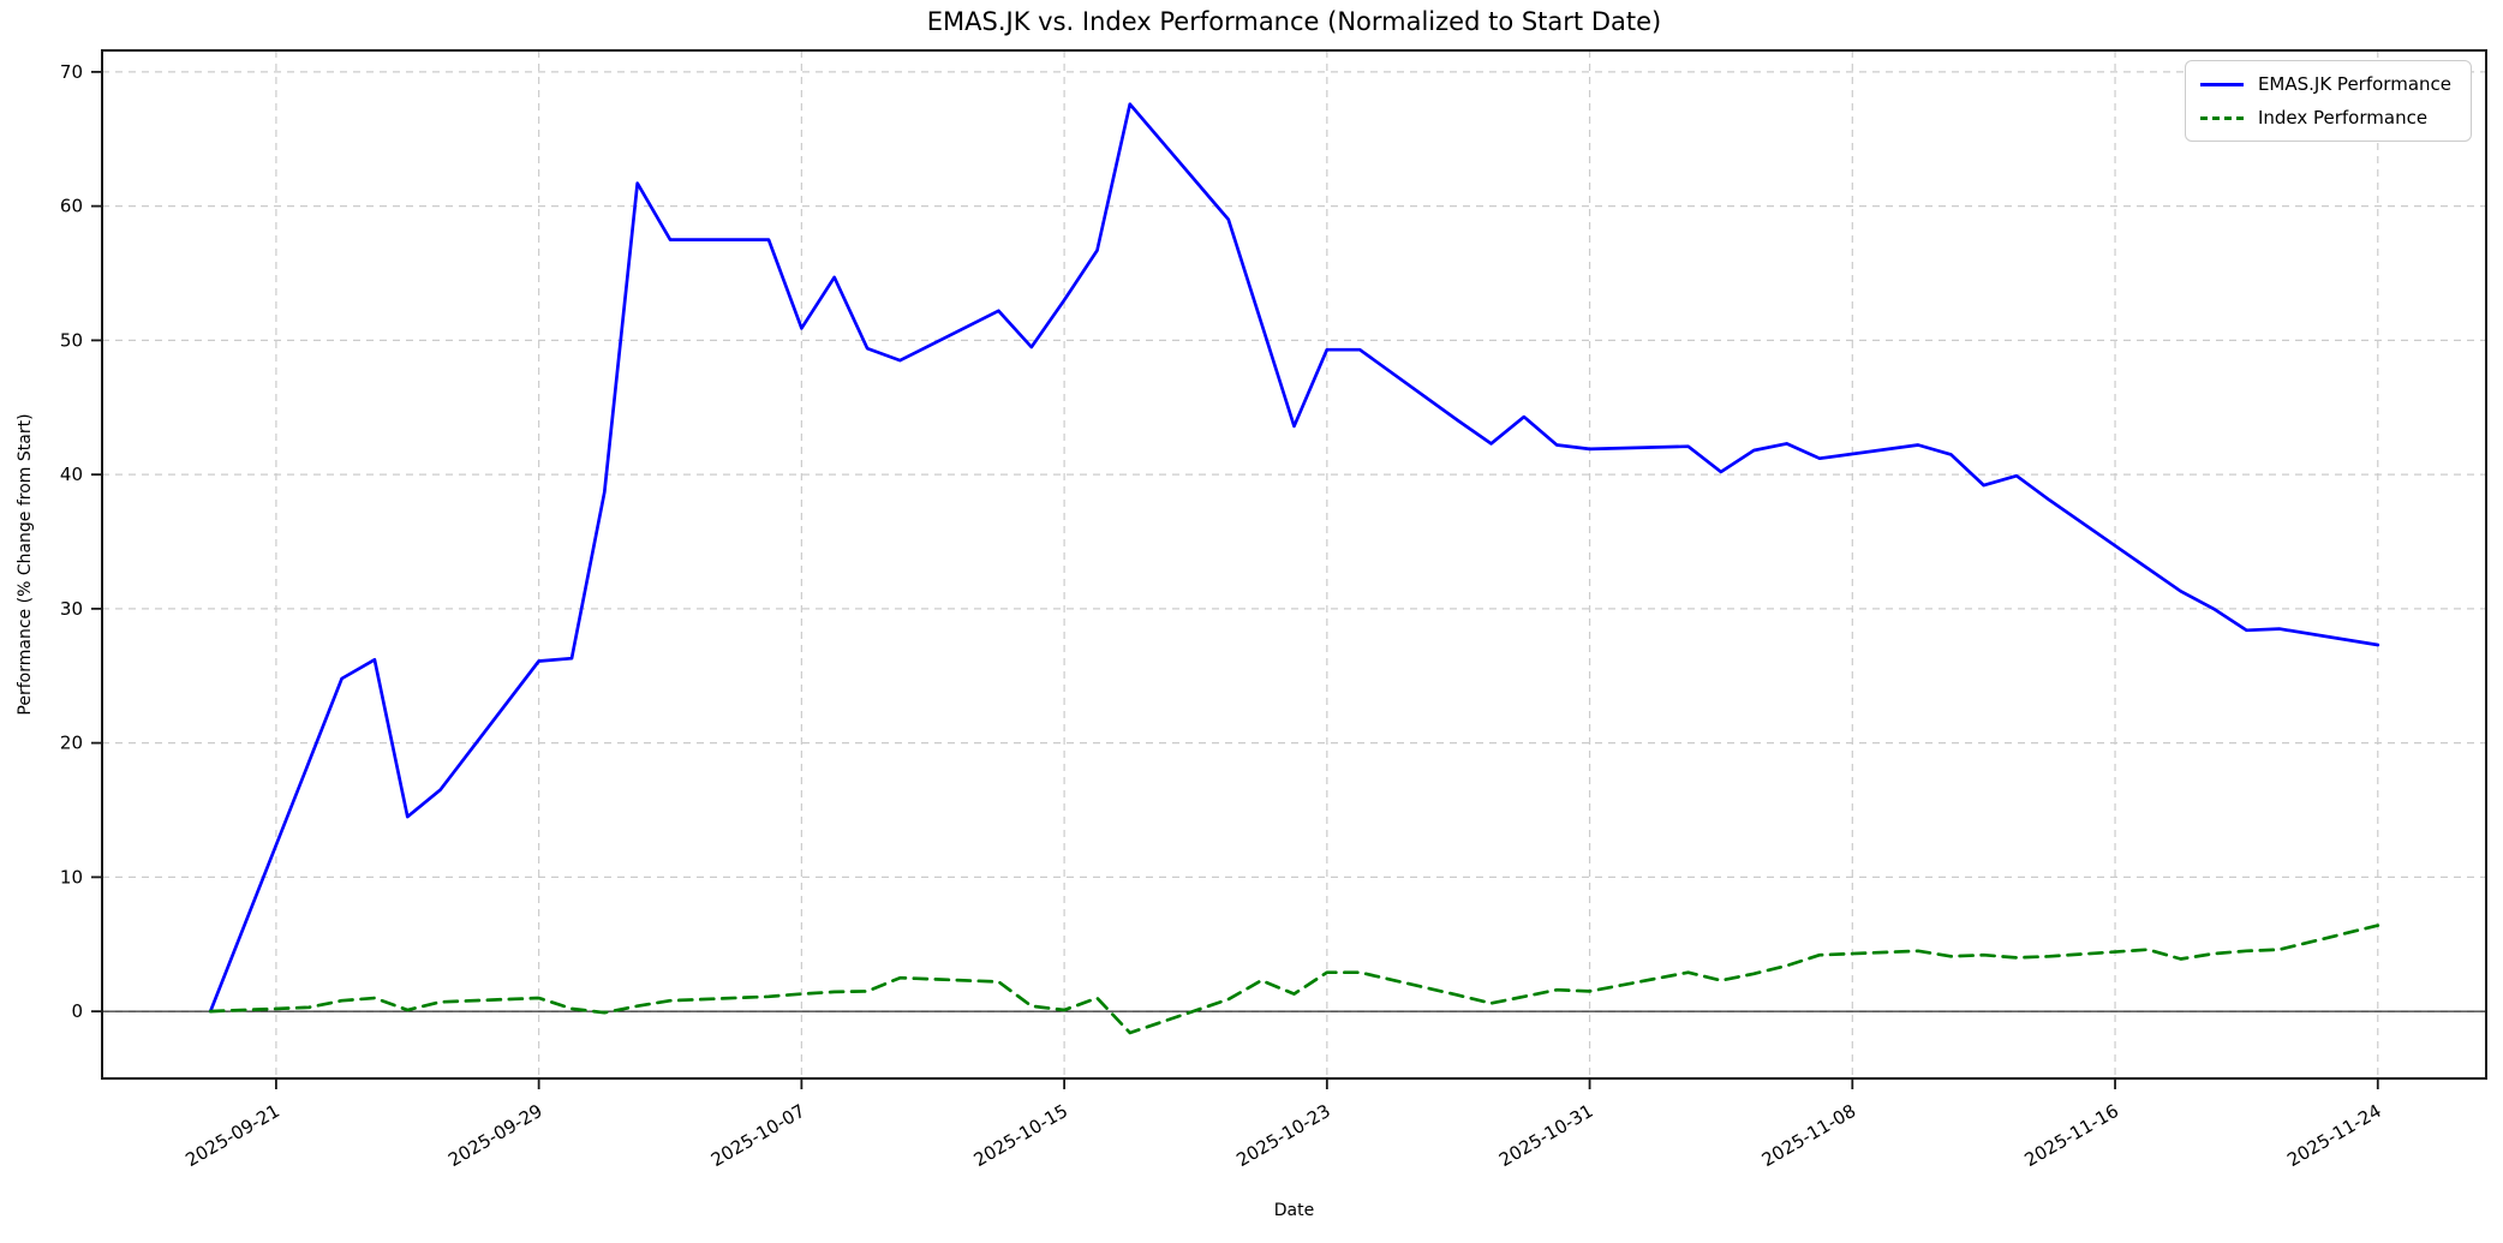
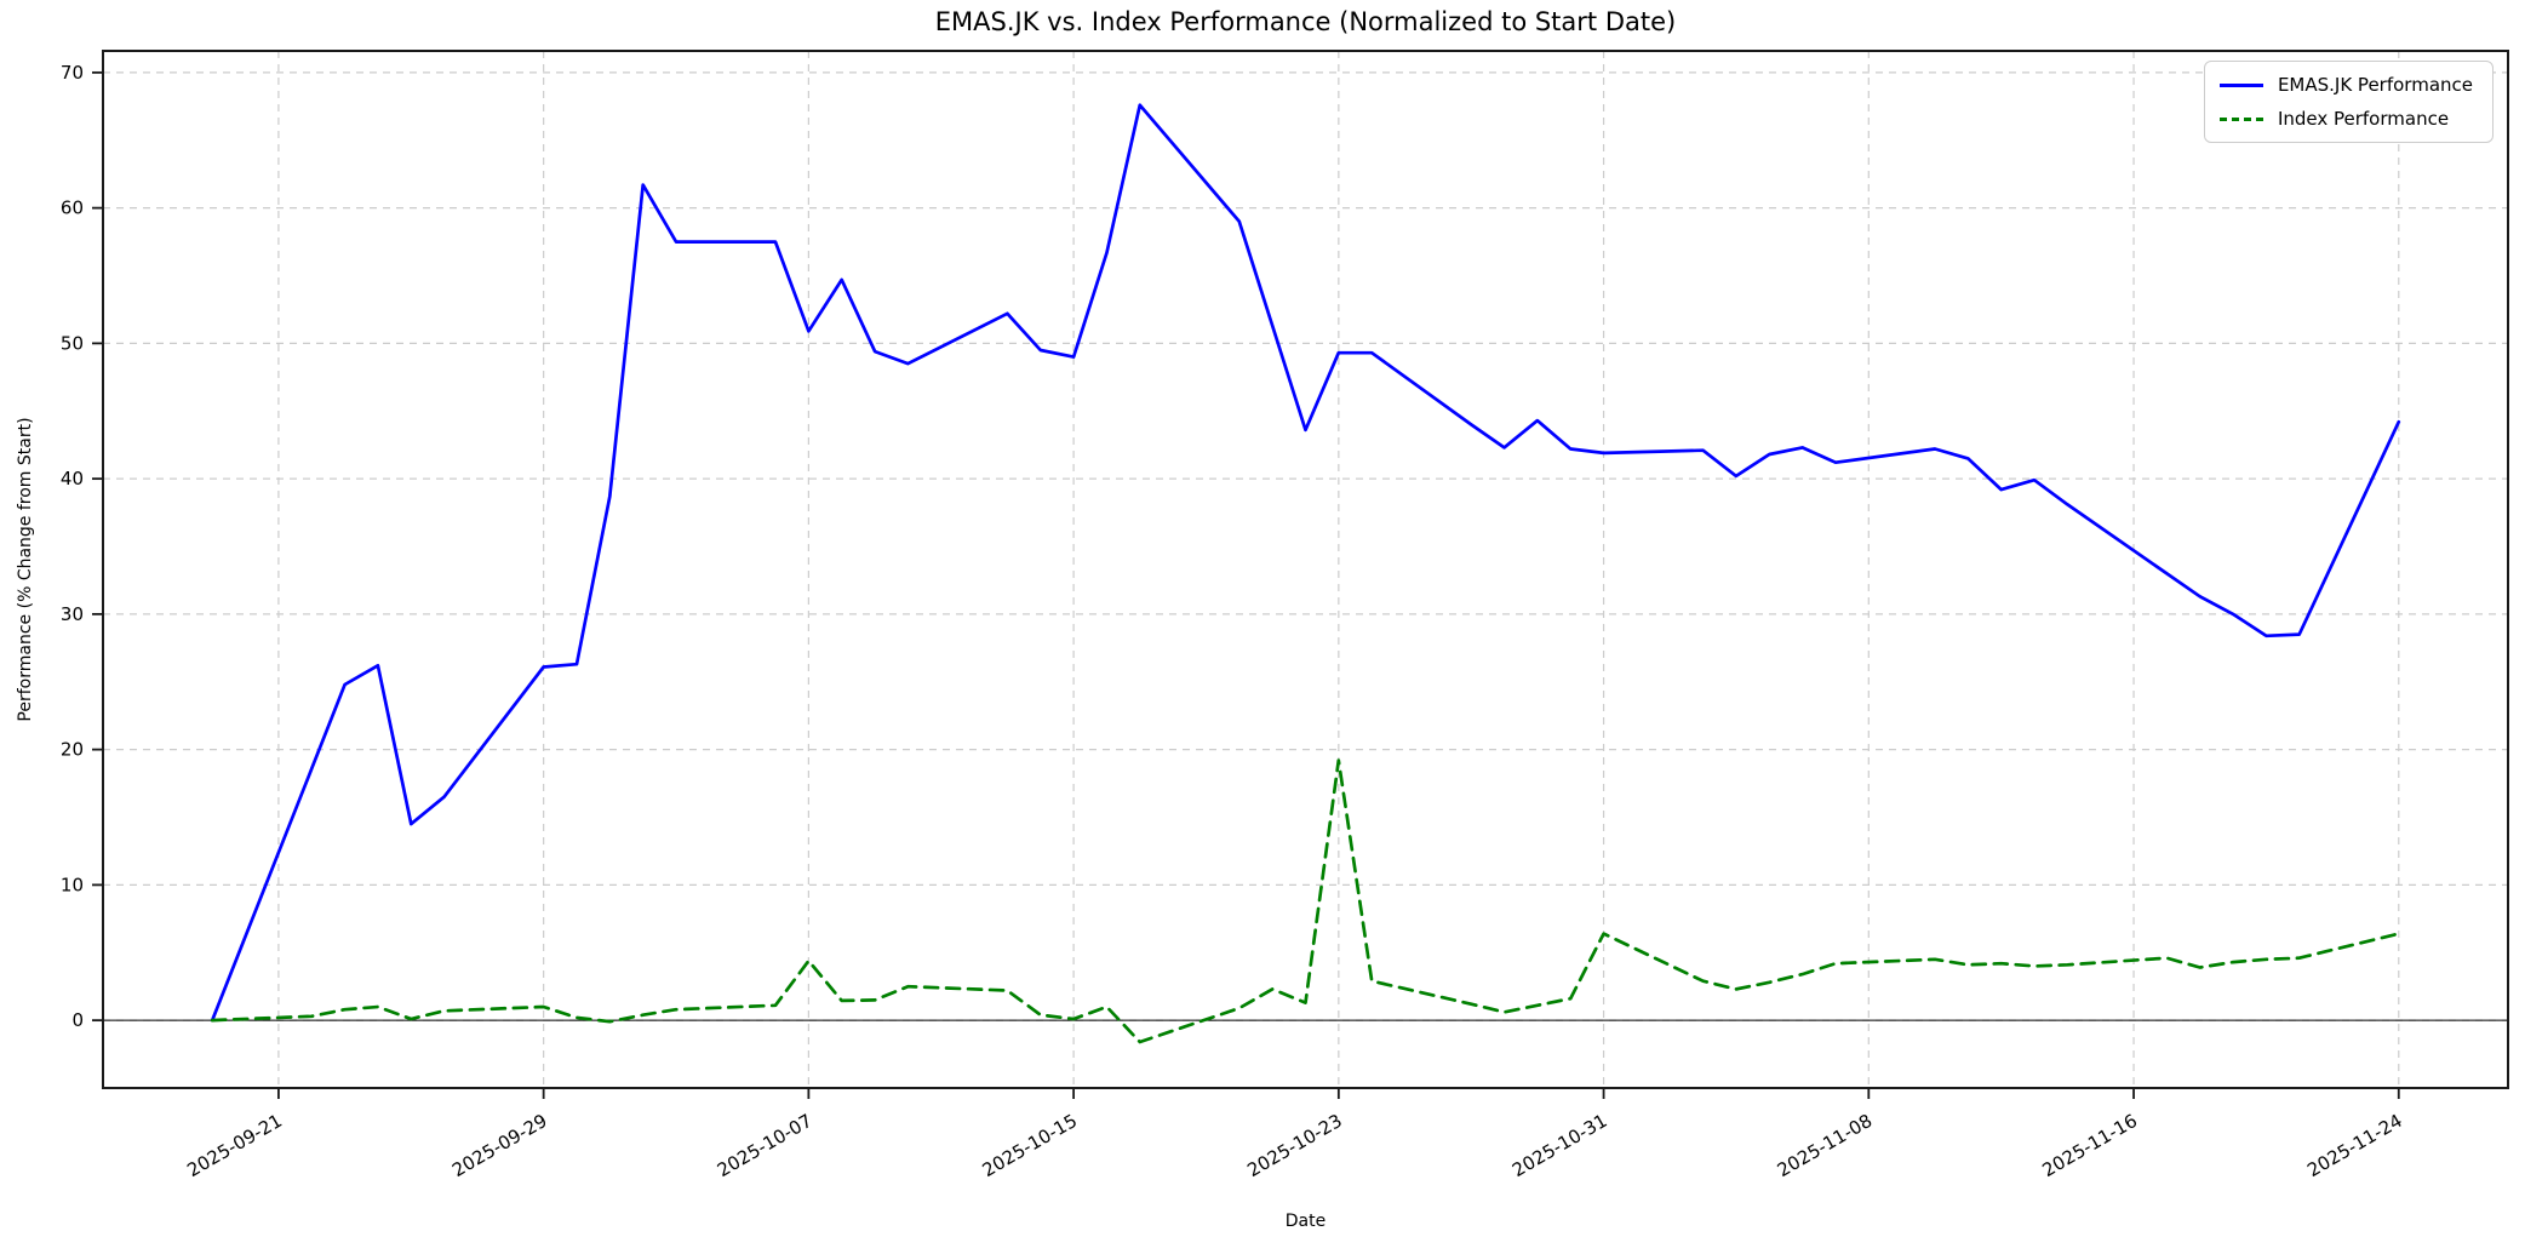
Index Performance/2025-10-07: 1.3 -> 4.4
EMAS.JK Performance/2025-10-15: 53.0 -> 49.0
Index Performance/2025-10-23: 2.9 -> 19.2
Index Performance/2025-10-31: 1.5 -> 6.4
EMAS.JK Performance/2025-11-24: 27.3 -> 44.2
